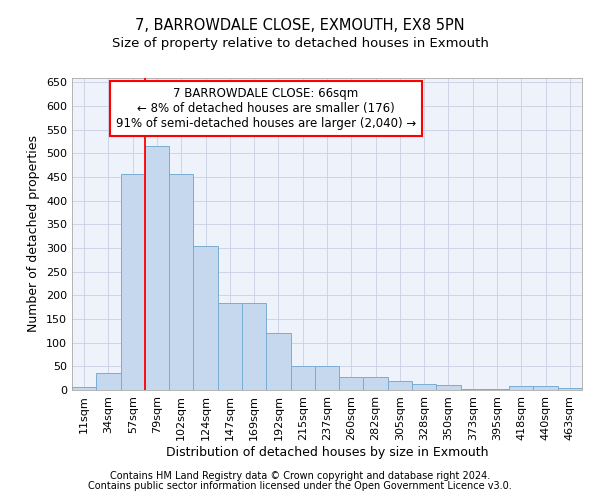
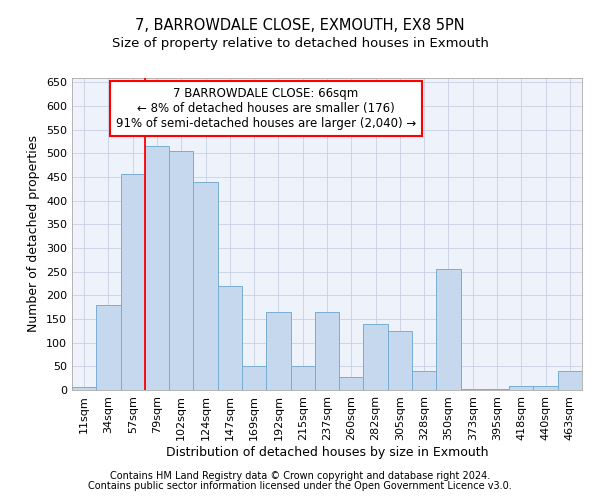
34sqm: 35 -> 180
102sqm: 457 -> 505
124sqm: 305 -> 440
147sqm: 183 -> 220
169sqm: 183 -> 50
192sqm: 120 -> 165
237sqm: 50 -> 165
282sqm: 28 -> 140
305sqm: 18 -> 125
328sqm: 12 -> 40
350sqm: 10 -> 255
463sqm: 4 -> 40
